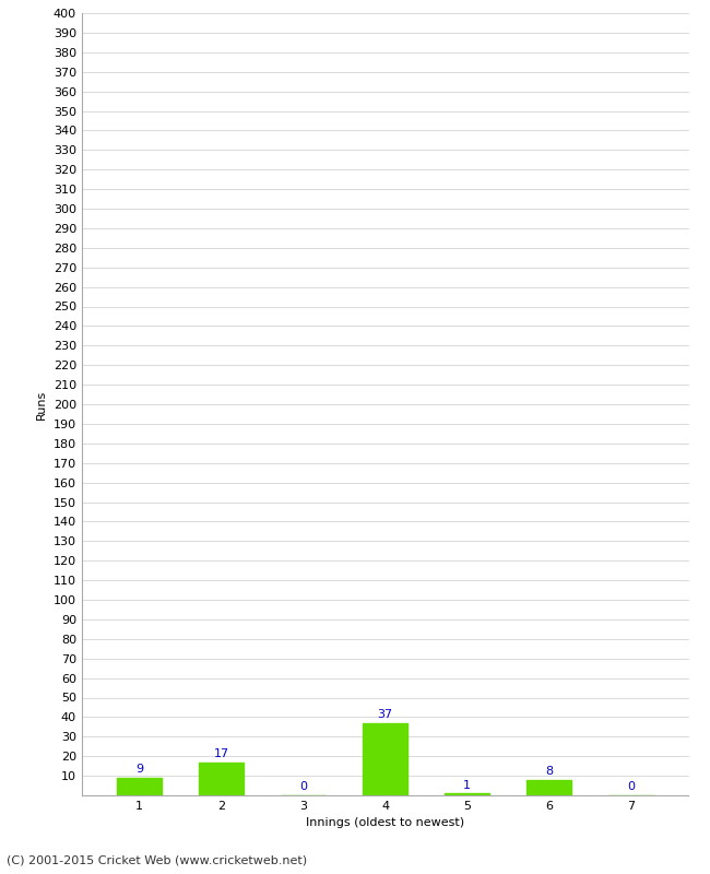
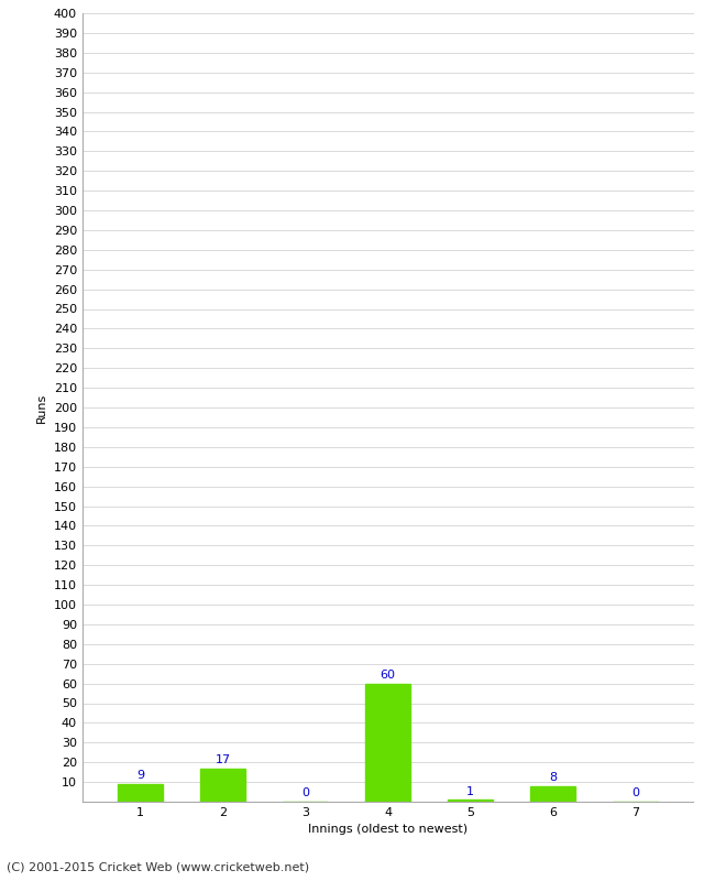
4: 37 -> 60
